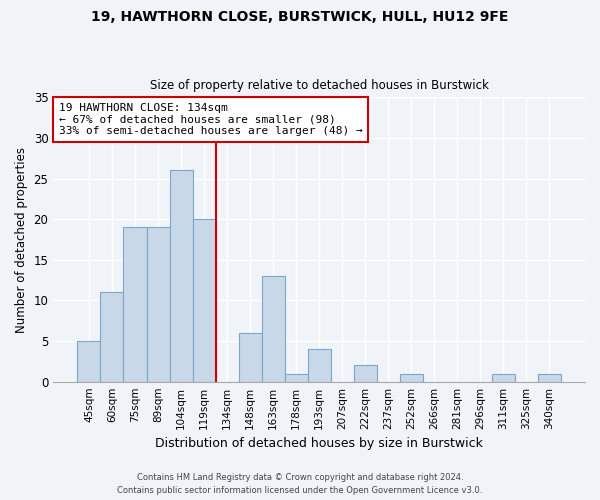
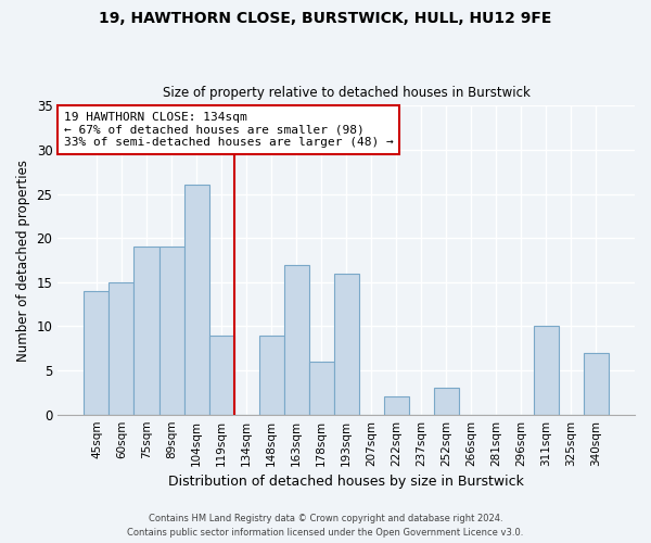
45sqm: 5 -> 14
60sqm: 11 -> 15
119sqm: 20 -> 9
148sqm: 6 -> 9
163sqm: 13 -> 17
178sqm: 1 -> 6
193sqm: 4 -> 16
252sqm: 1 -> 3
311sqm: 1 -> 10
340sqm: 1 -> 7
